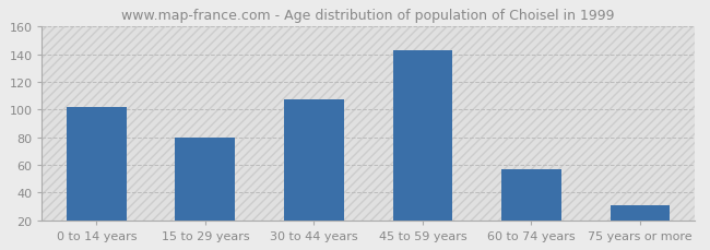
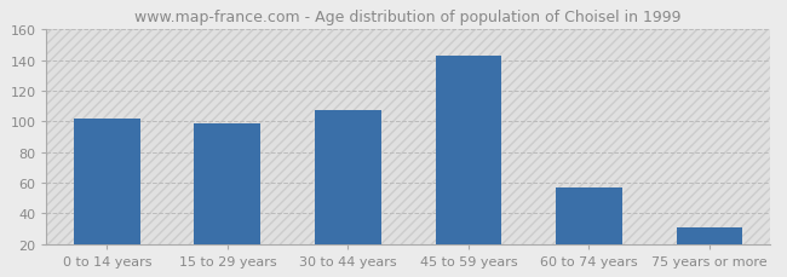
15 to 29 years: 80 -> 99
